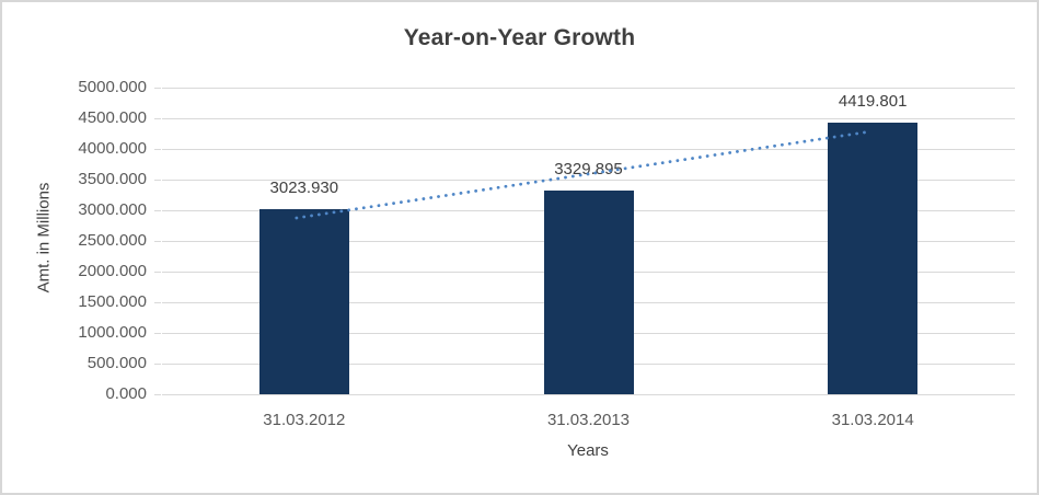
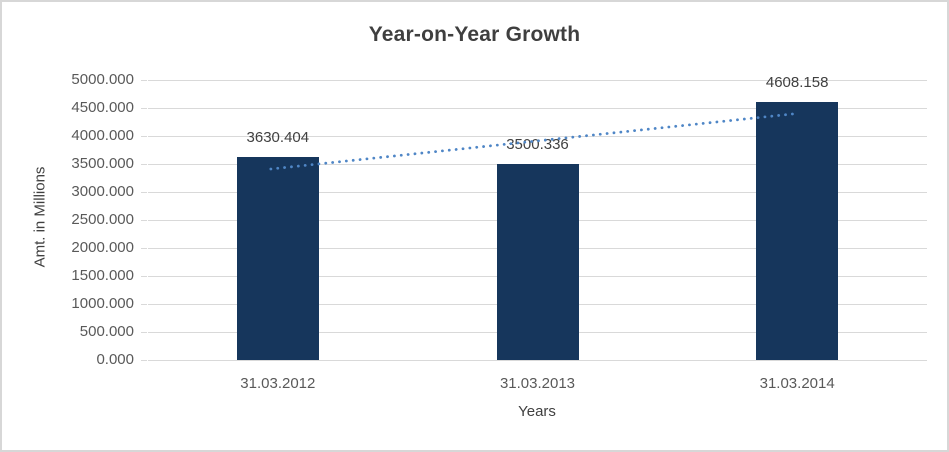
31.03.2012: 3023.930 -> 3630.404
31.03.2013: 3329.895 -> 3500.336
31.03.2014: 4419.801 -> 4608.158
